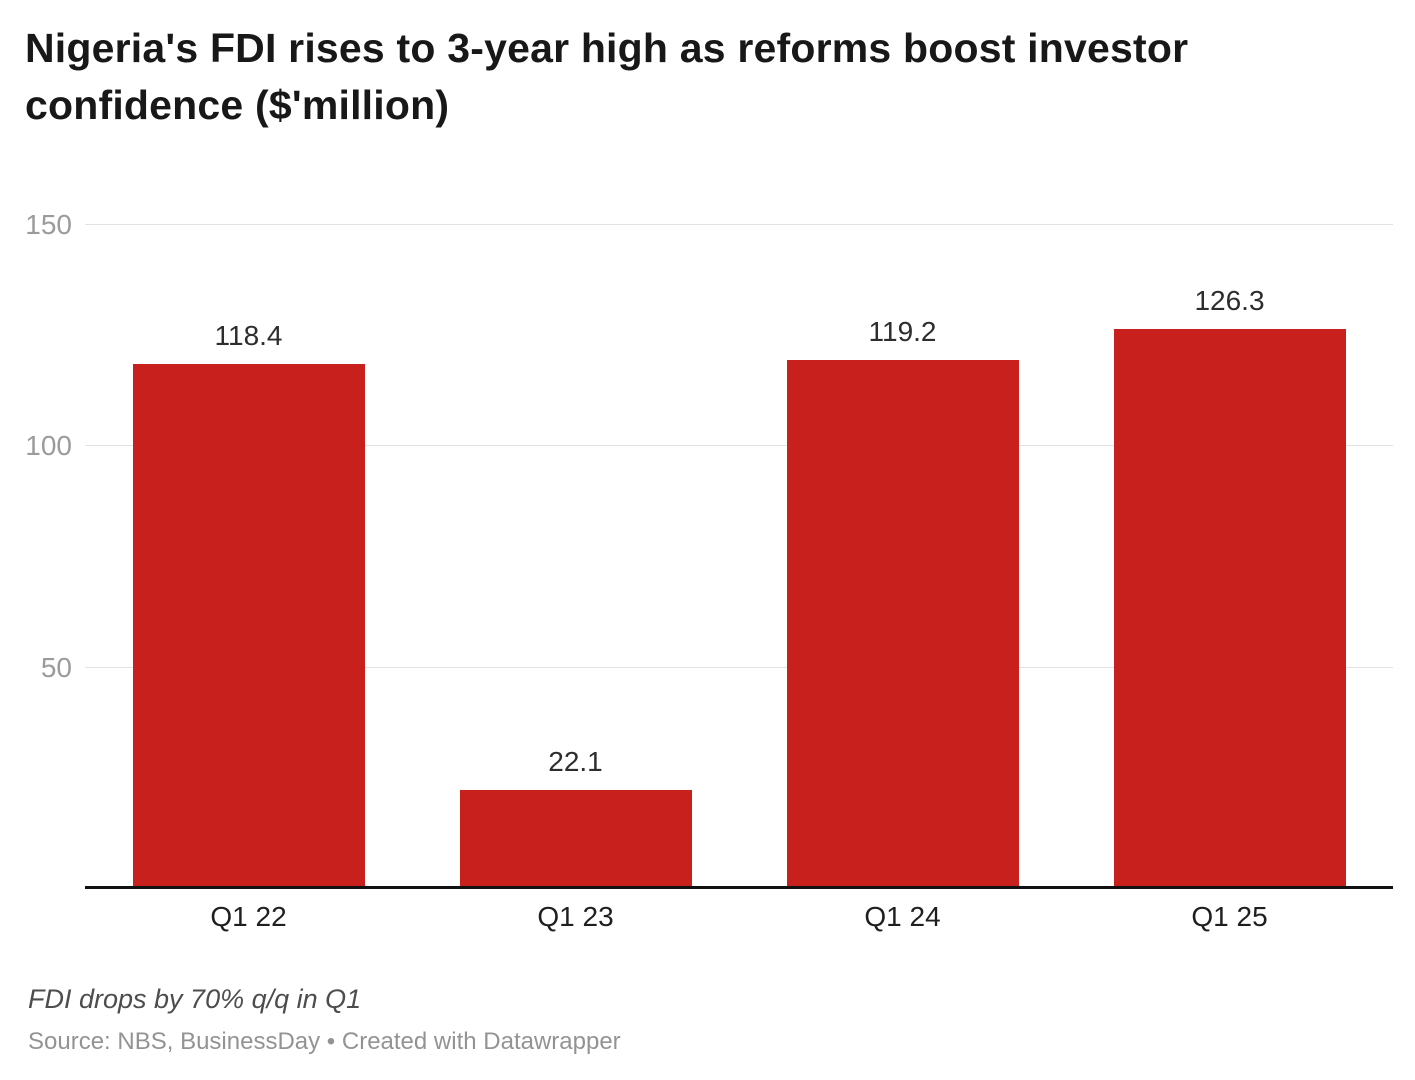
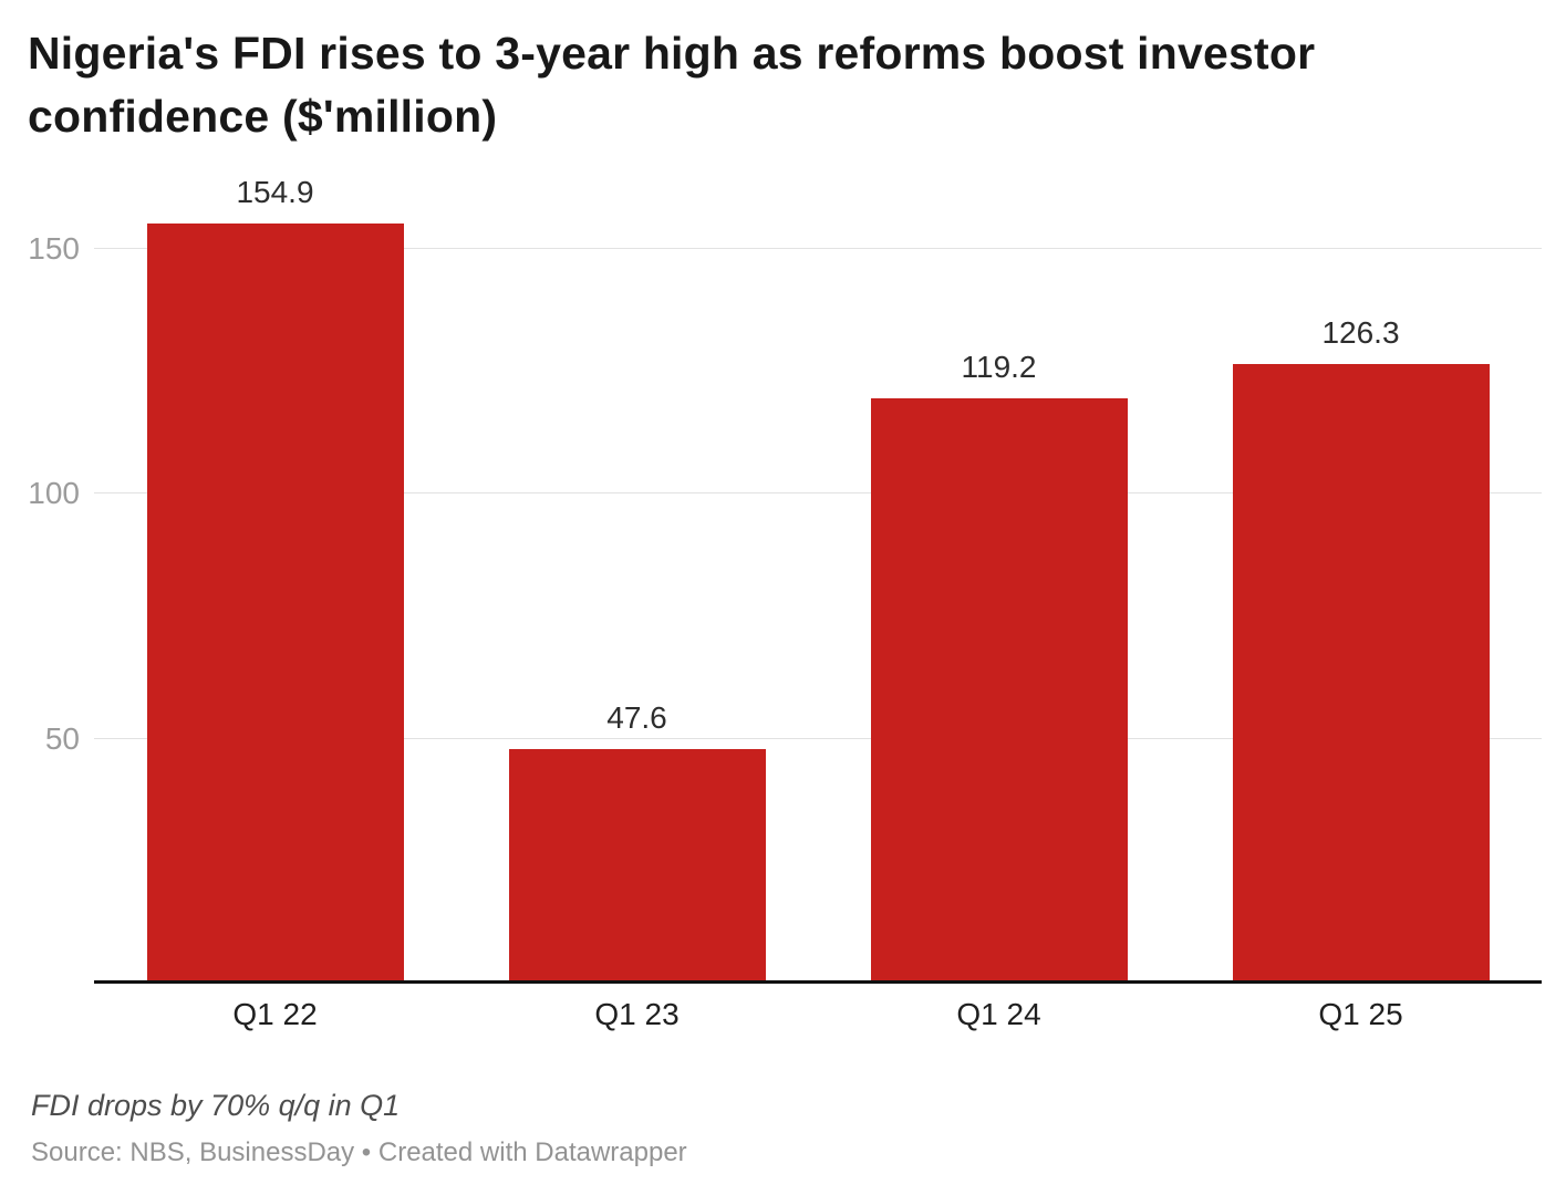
Q1 22: 118.4 -> 154.9
Q1 23: 22.1 -> 47.6
